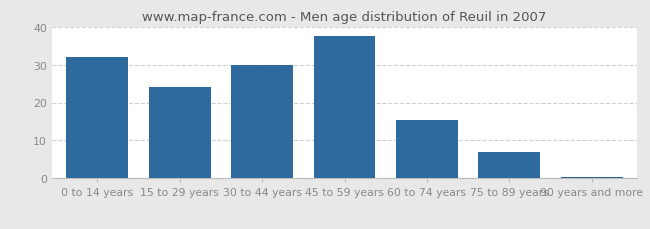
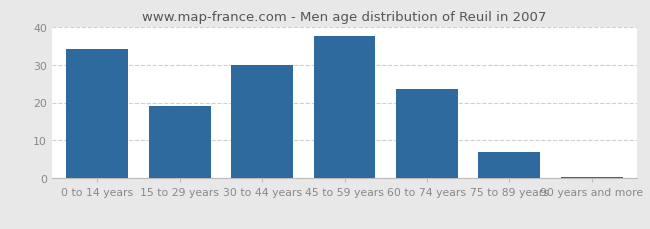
0 to 14 years: 32.0 -> 34.0
15 to 29 years: 24.0 -> 19.0
60 to 74 years: 15.5 -> 23.5
